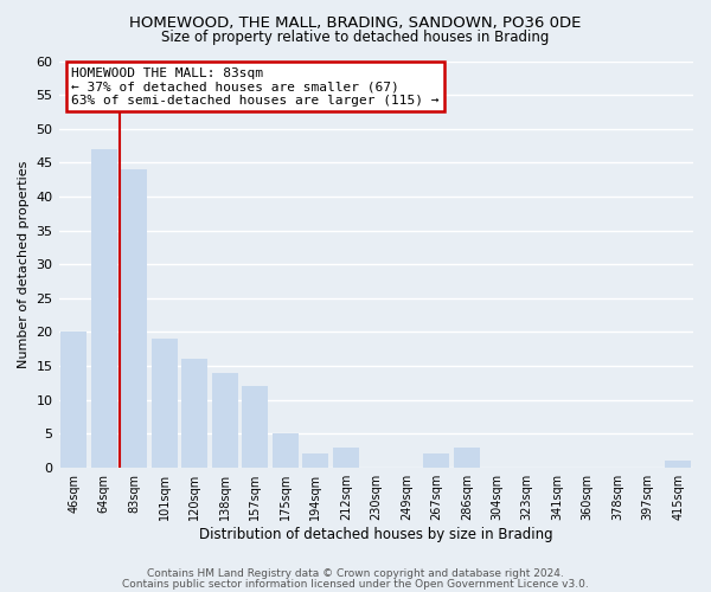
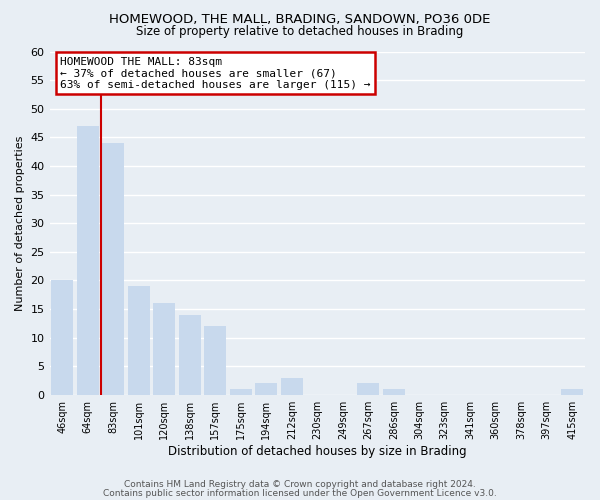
175sqm: 5 -> 1
286sqm: 3 -> 1
